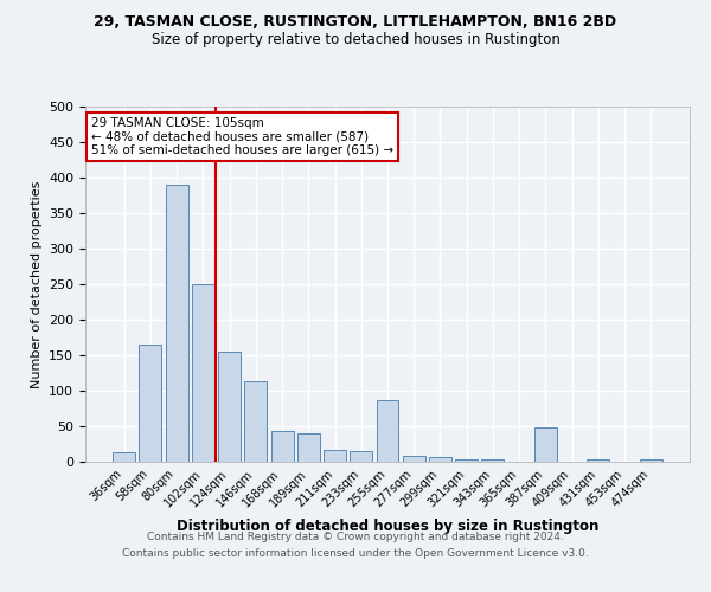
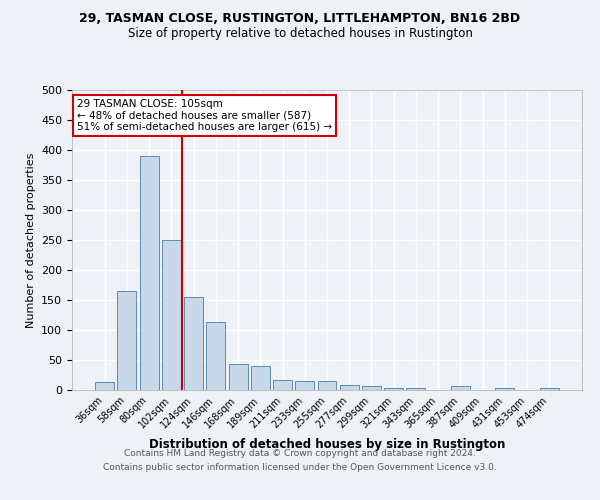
255sqm: 86 -> 15
387sqm: 48 -> 6
